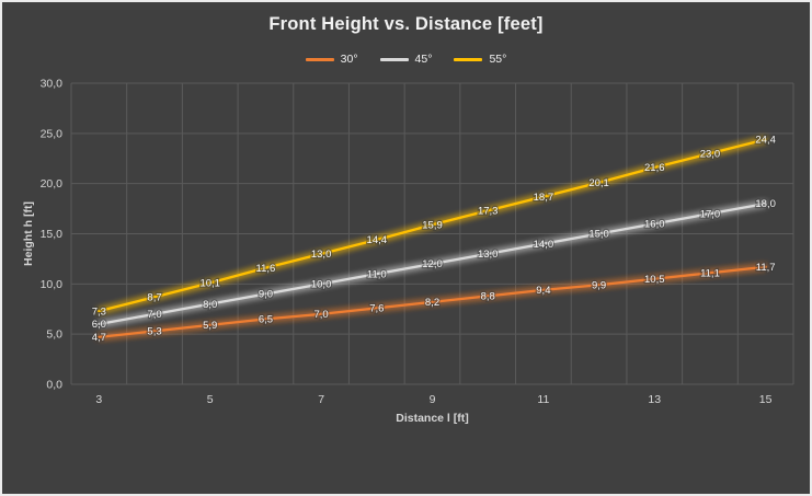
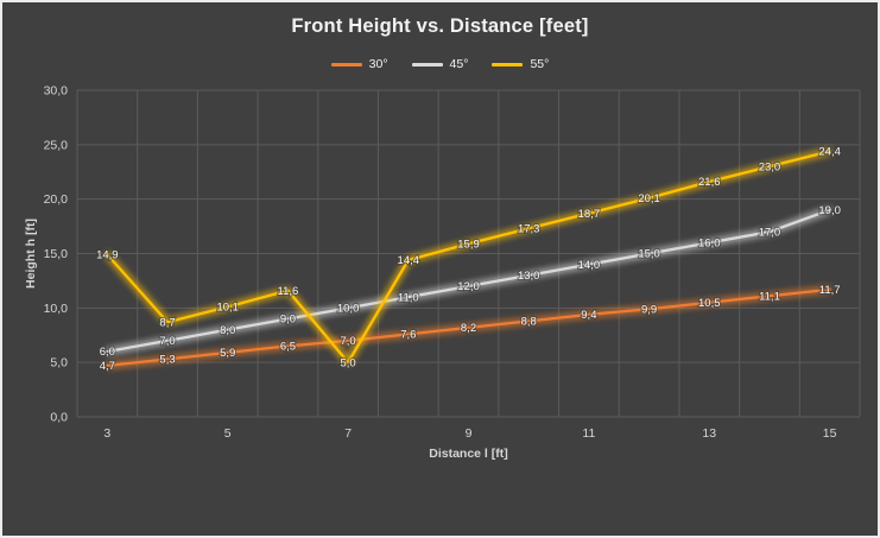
55°/3: 7,3 -> 14,9
55°/7: 13,0 -> 5,0
45°/15: 18,0 -> 19,0
